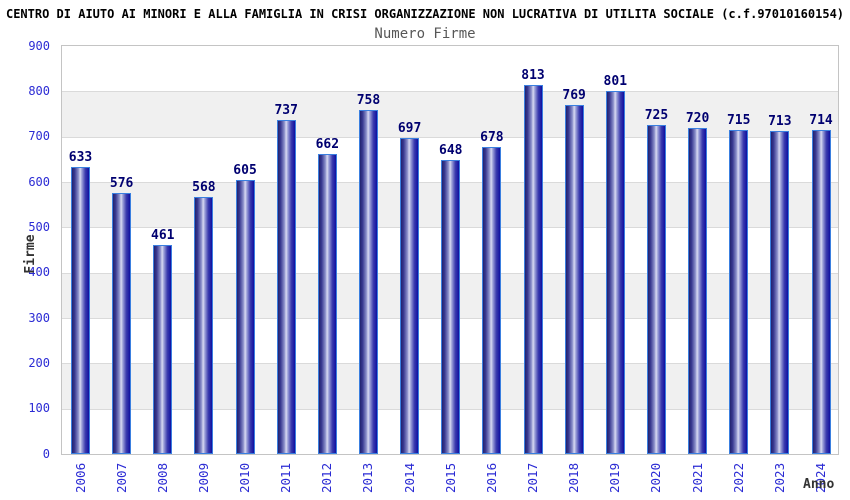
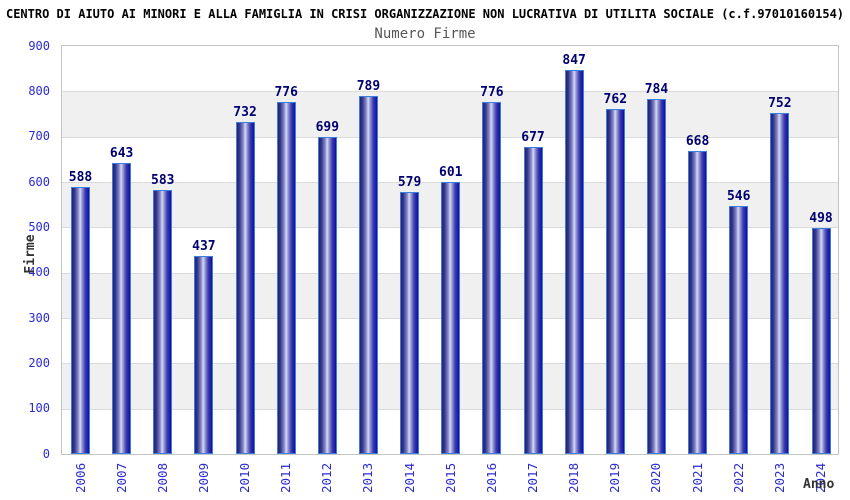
2006: 633 -> 588
2007: 576 -> 643
2008: 461 -> 583
2009: 568 -> 437
2010: 605 -> 732
2011: 737 -> 776
2012: 662 -> 699
2013: 758 -> 789
2014: 697 -> 579
2015: 648 -> 601
2016: 678 -> 776
2017: 813 -> 677
2018: 769 -> 847
2019: 801 -> 762
2020: 725 -> 784
2021: 720 -> 668
2022: 715 -> 546
2023: 713 -> 752
2024: 714 -> 498
